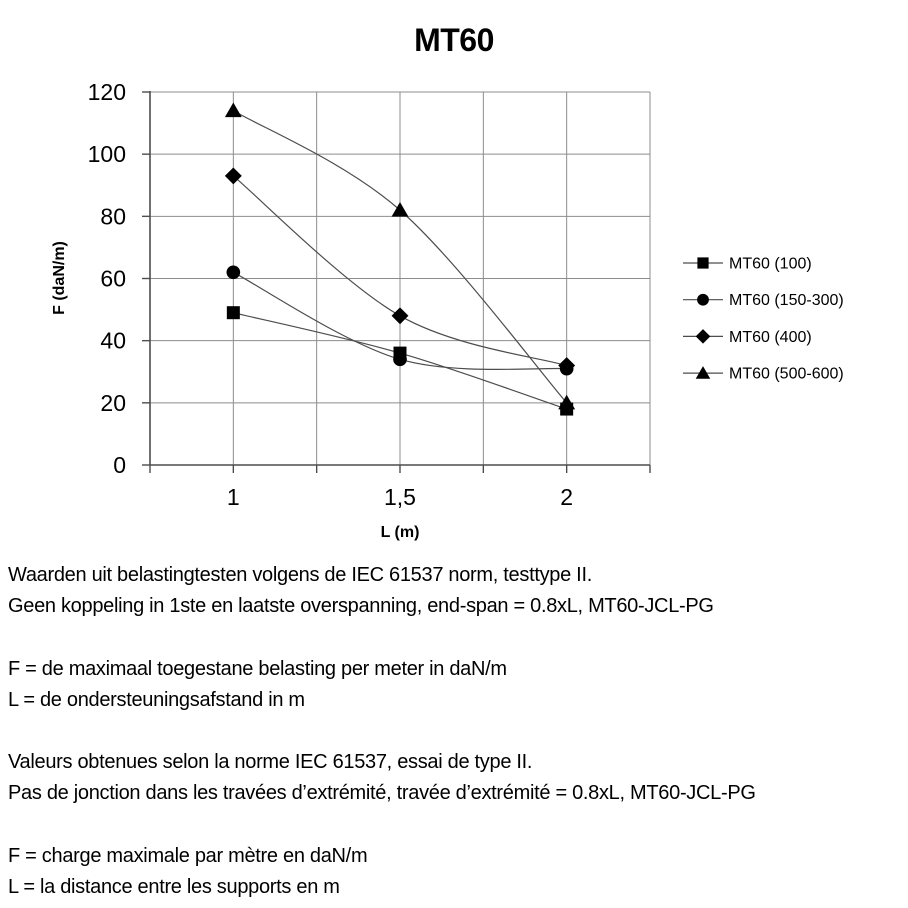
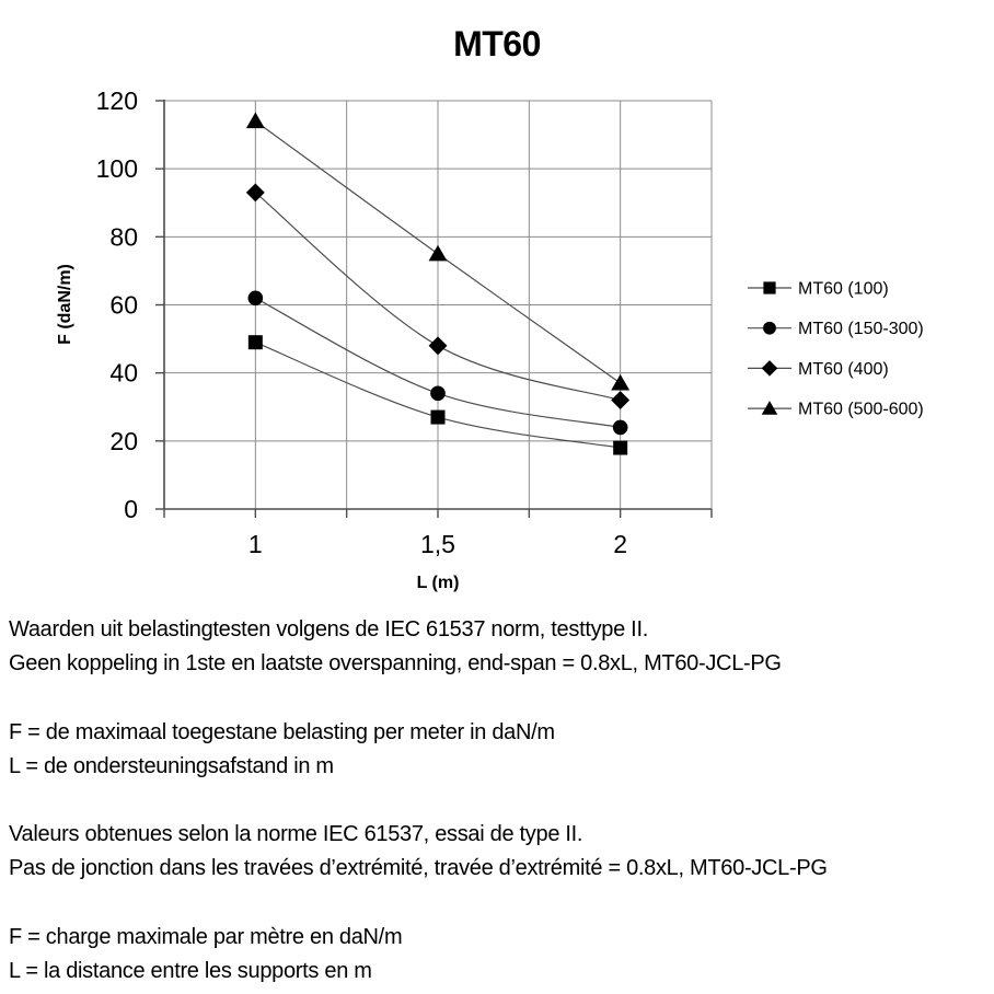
MT60 (100)/1,5: 36 -> 27
MT60 (500-600)/1,5: 82 -> 75
MT60 (150-300)/2: 31 -> 24
MT60 (500-600)/2: 20 -> 37
